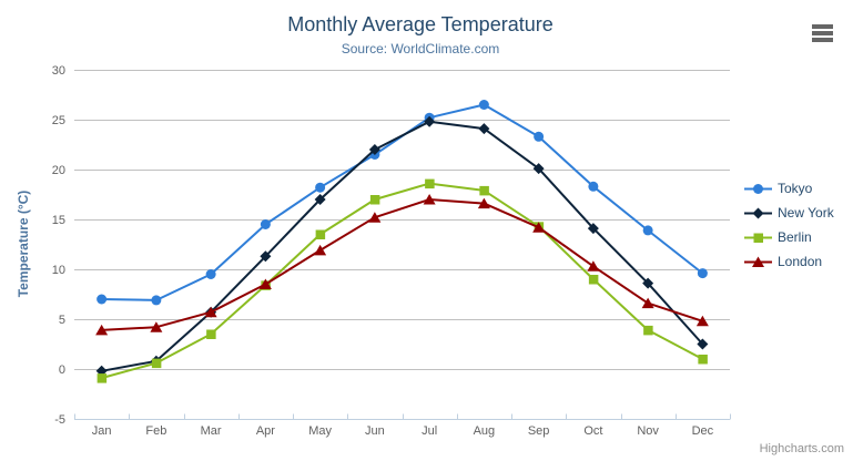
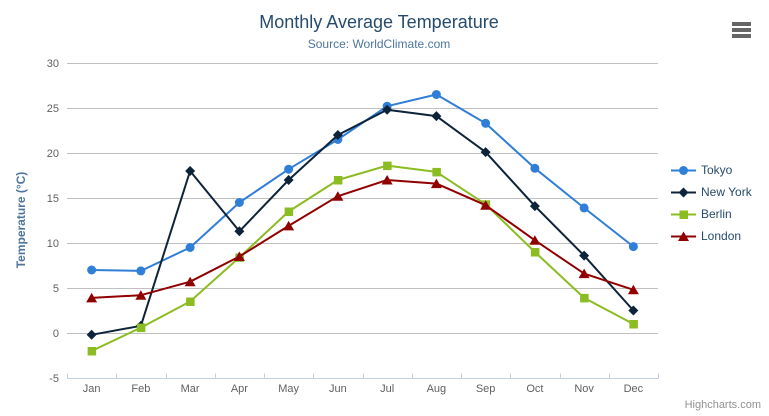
Berlin/Jan: -1 -> -2
New York/Mar: 6 -> 18
